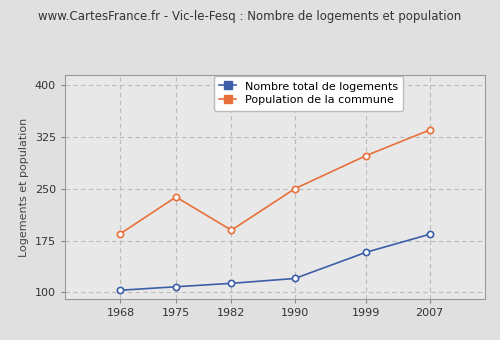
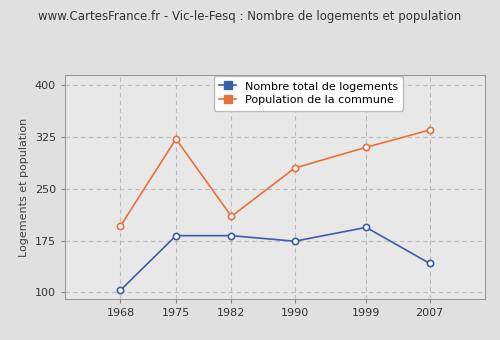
Population de la commune/1968: 185 -> 196
Nombre total de logements/1975: 108 -> 182
Population de la commune/1975: 238 -> 322
Nombre total de logements/1982: 113 -> 182
Population de la commune/1982: 190 -> 210
Nombre total de logements/1990: 120 -> 174
Population de la commune/1990: 250 -> 280
Nombre total de logements/1999: 158 -> 194
Population de la commune/1999: 298 -> 310
Nombre total de logements/2007: 184 -> 142
